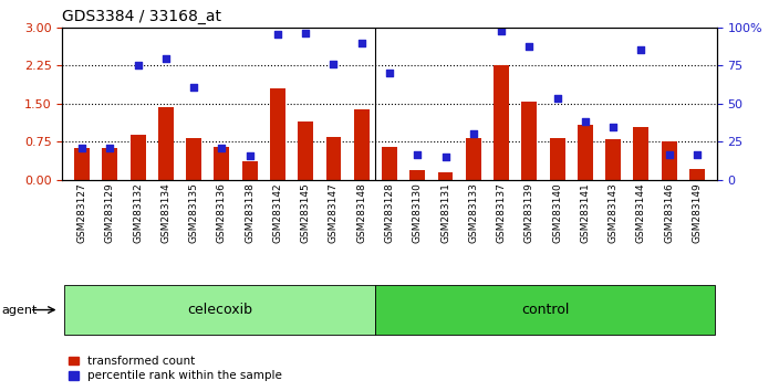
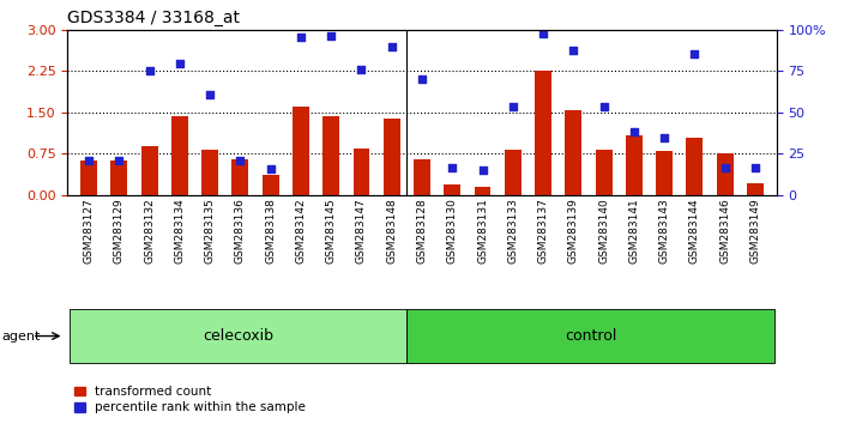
transformed count/GSM283142: 1.80 -> 1.60
transformed count/GSM283145: 1.15 -> 1.42
percentile rank within the sample/GSM283133: 0.90 -> 1.60
